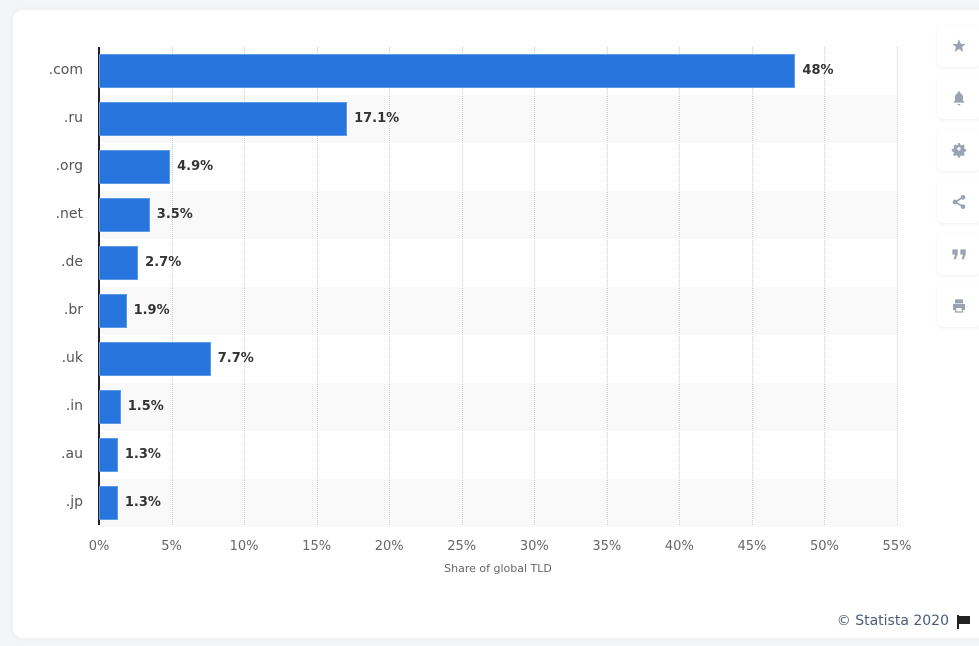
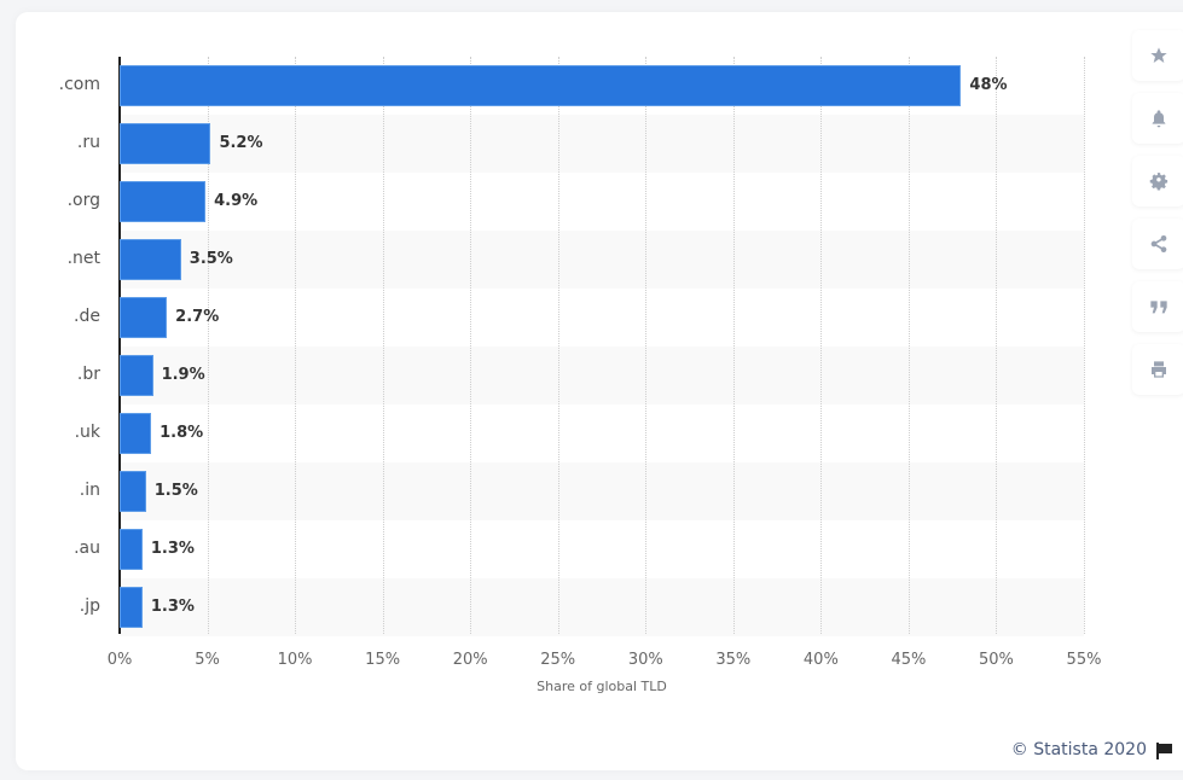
.ru: 17.1% -> 5.2%
.uk: 7.7% -> 1.8%
